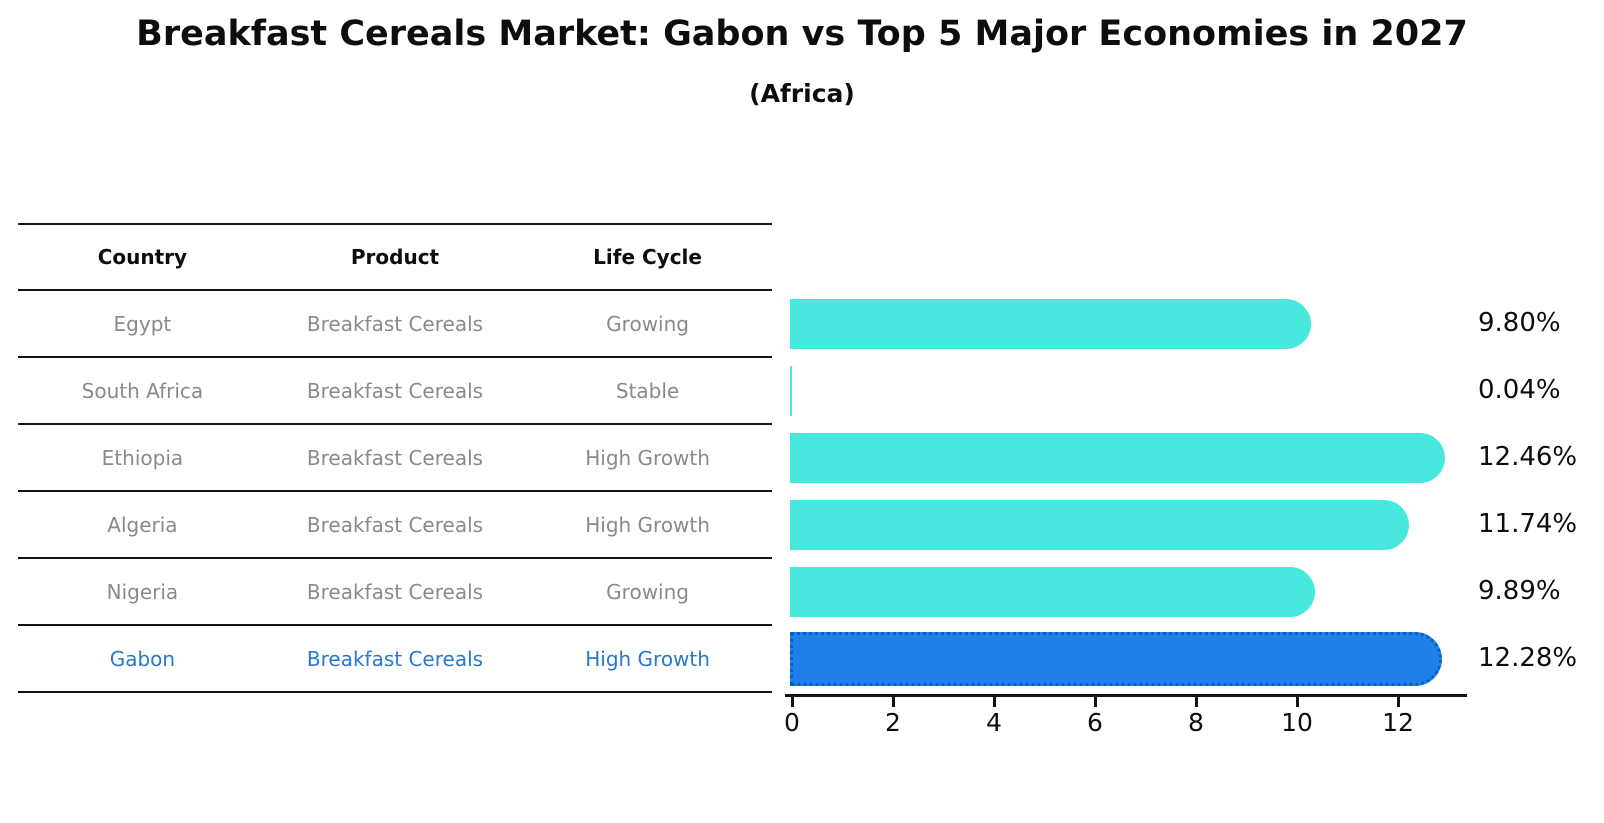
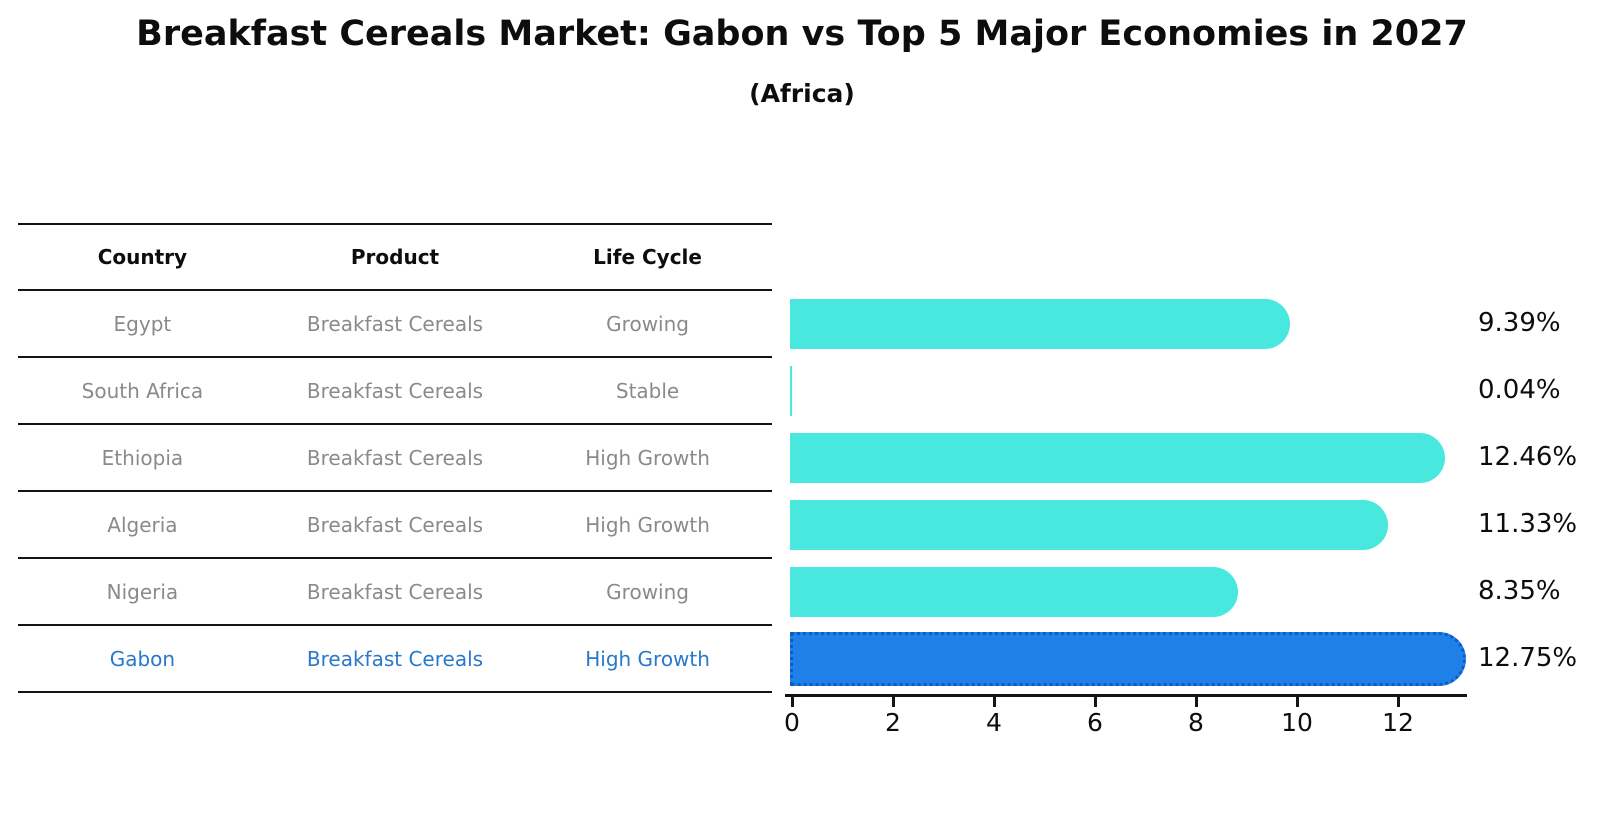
Egypt: 9.80% -> 9.39%
Algeria: 11.74% -> 11.33%
Nigeria: 9.89% -> 8.35%
Gabon: 12.28% -> 12.75%
